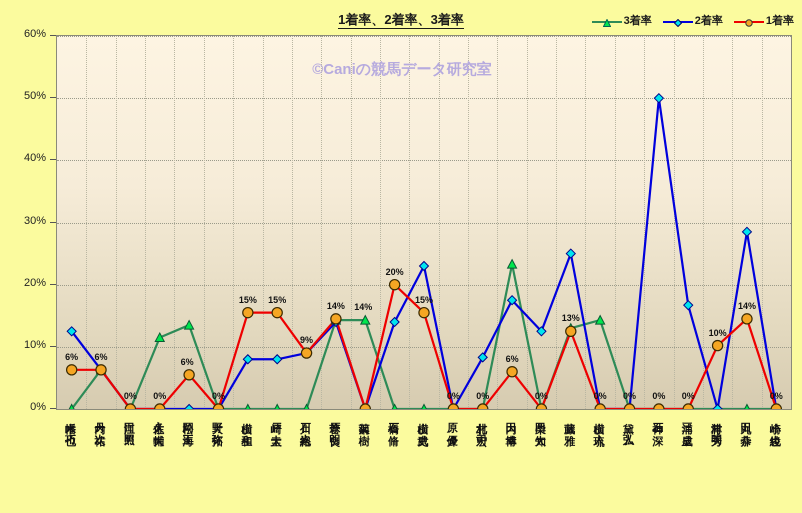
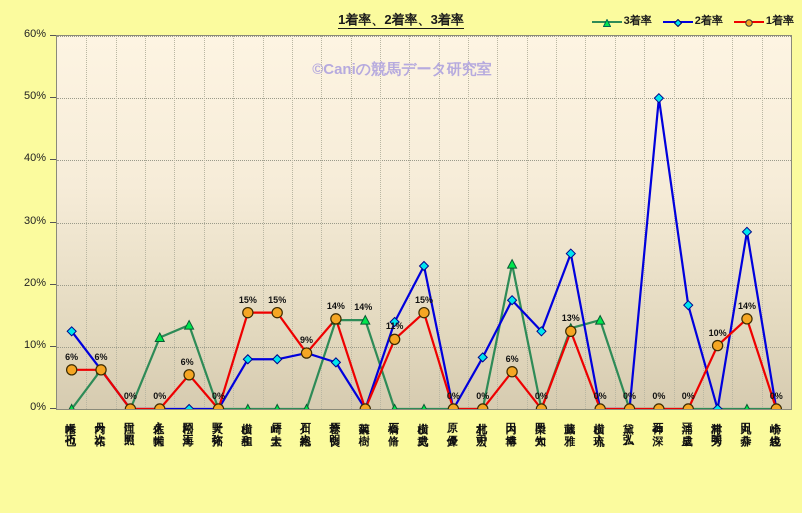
2着率/菅原 明良: 14% -> 8%
1着率/石橋 脩: 20% -> 11%
